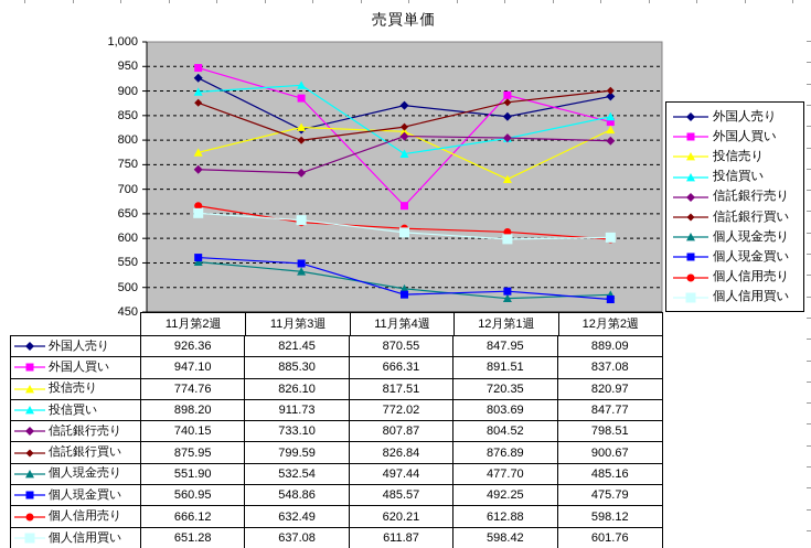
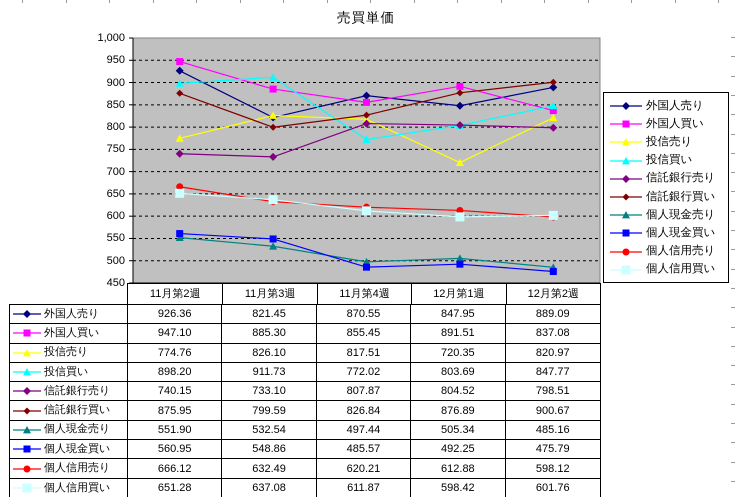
外国人買い/11月第4週: 666.31 -> 855.45
個人現金売り/12月第1週: 477.70 -> 505.34
